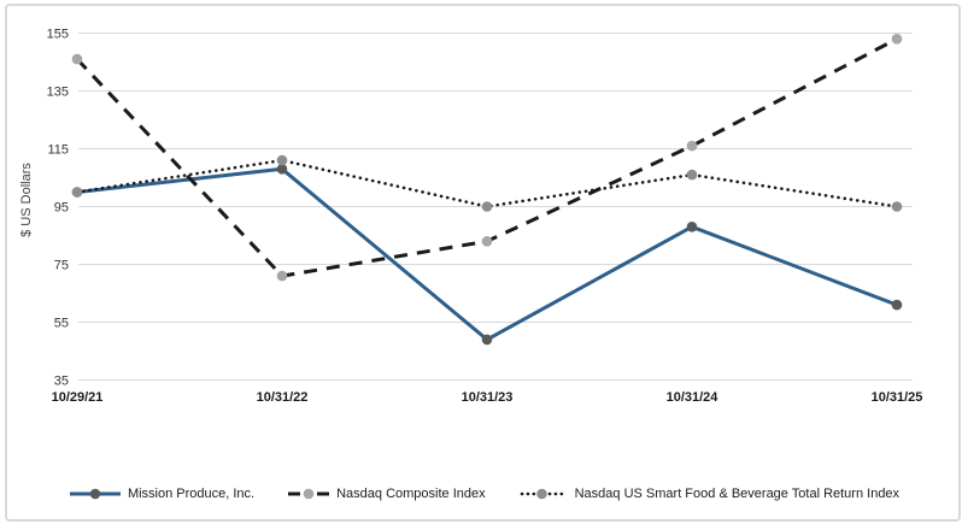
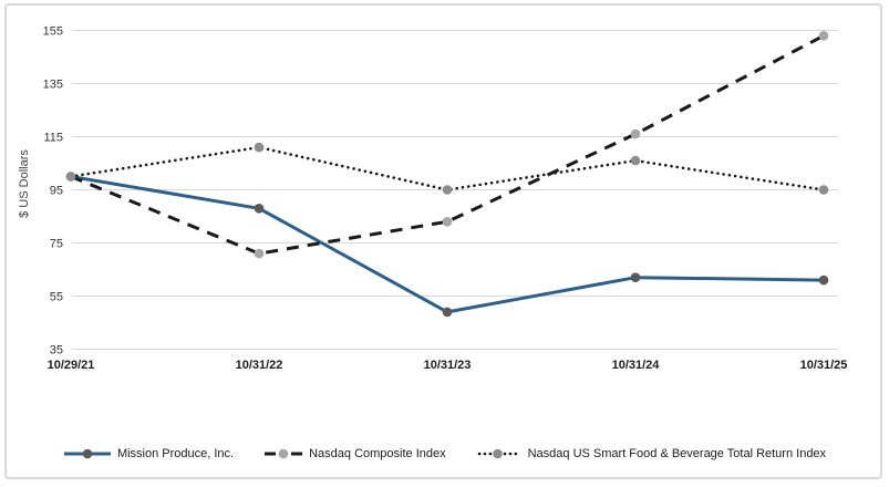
Nasdaq Composite Index/10/29/21: 146 -> 100
Mission Produce, Inc./10/31/22: 108 -> 88
Mission Produce, Inc./10/31/24: 88 -> 62
